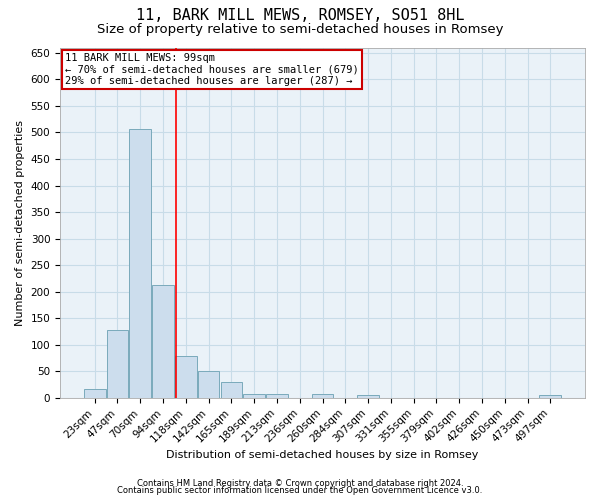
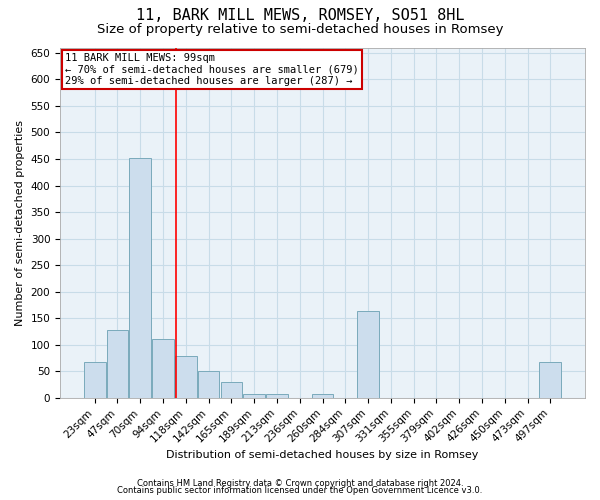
23sqm: 17 -> 68
70sqm: 507 -> 452
94sqm: 213 -> 110
307sqm: 6 -> 164
497sqm: 6 -> 68
